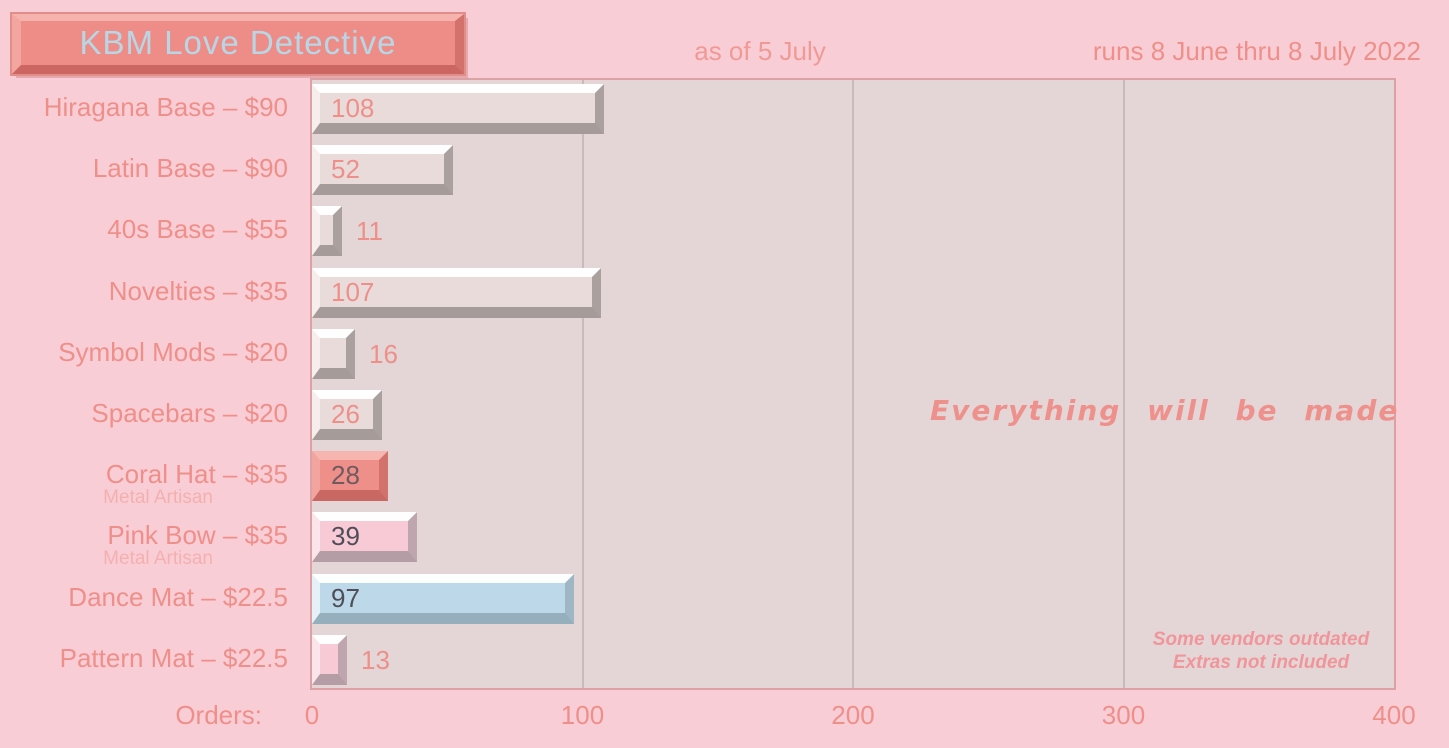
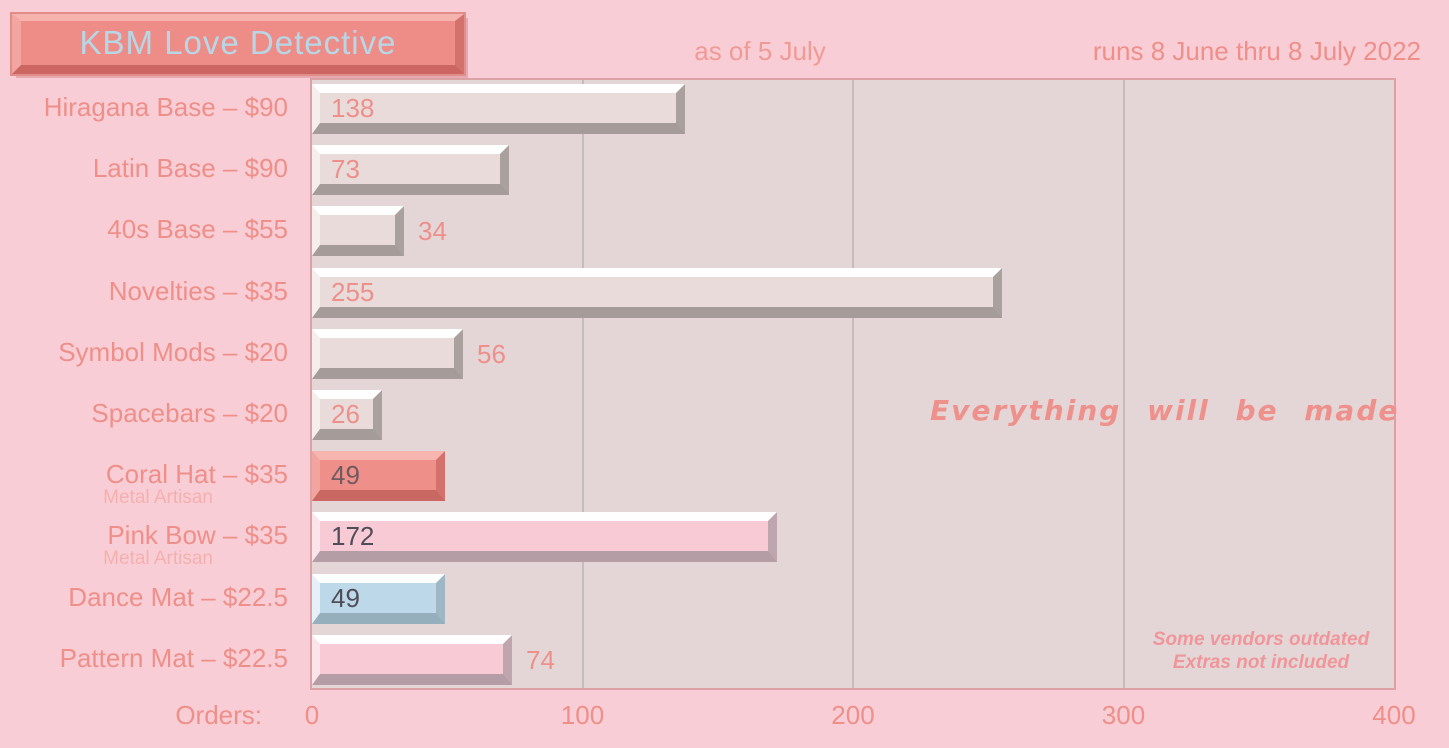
Hiragana Base – $90: 108 -> 138
Latin Base – $90: 52 -> 73
40s Base – $55: 11 -> 34
Novelties – $35: 107 -> 255
Symbol Mods – $20: 16 -> 56
Coral Hat – $35: 28 -> 49
Pink Bow – $35: 39 -> 172
Dance Mat – $22.5: 97 -> 49
Pattern Mat – $22.5: 13 -> 74
